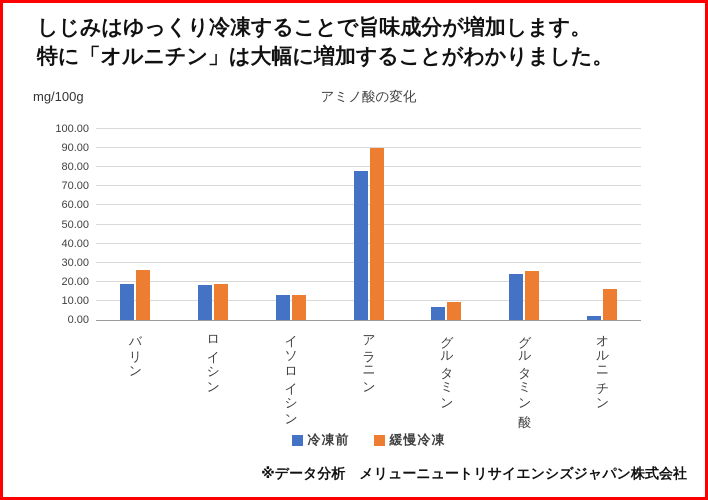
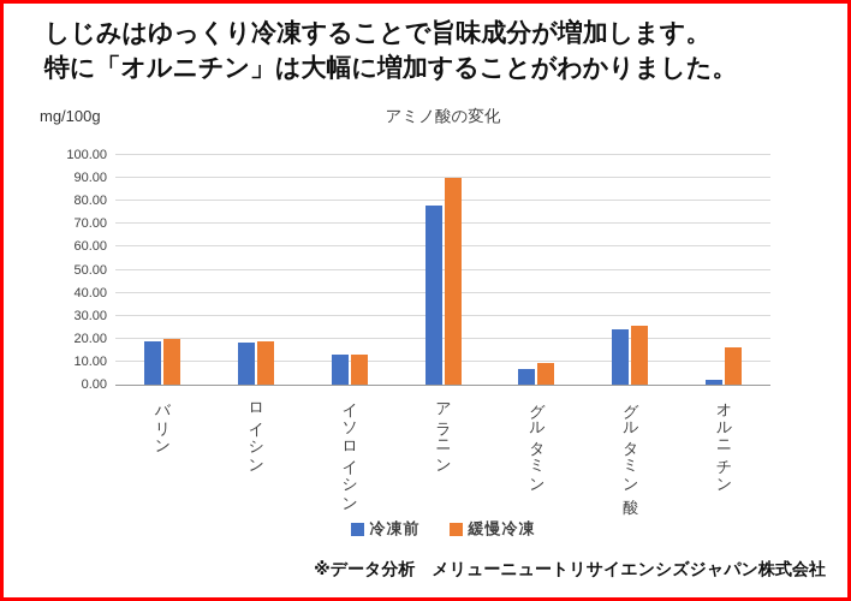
緩慢冷凍/バリン: 26 -> 20
